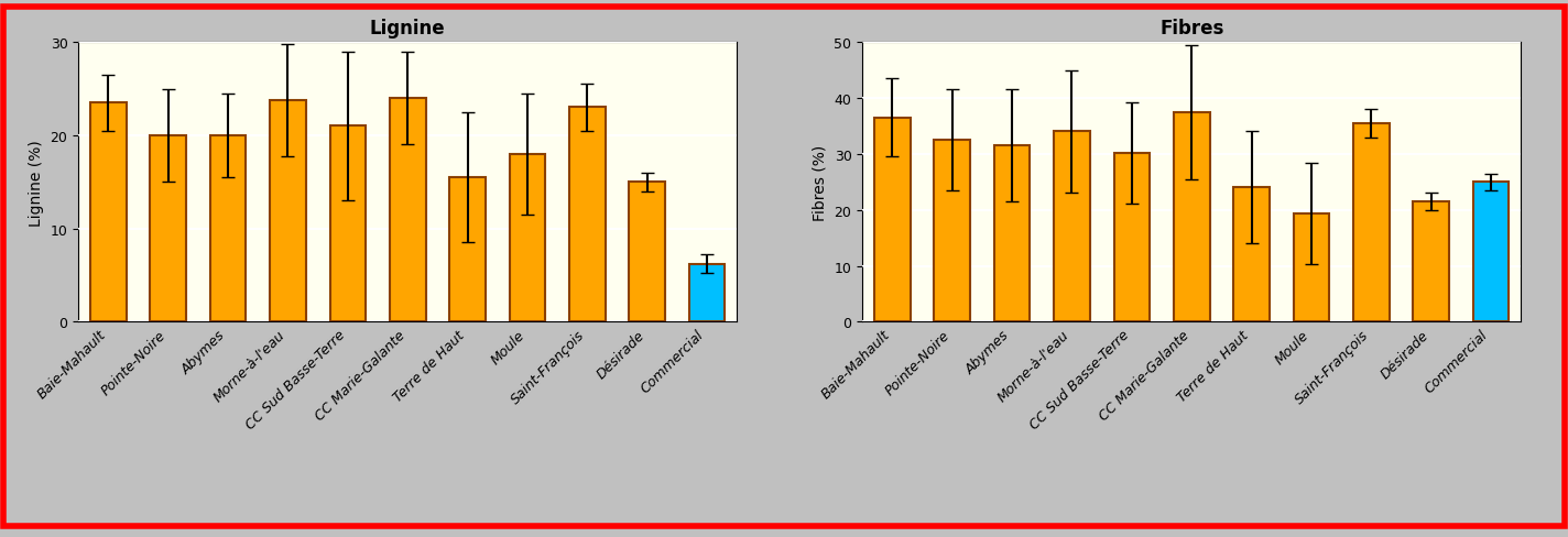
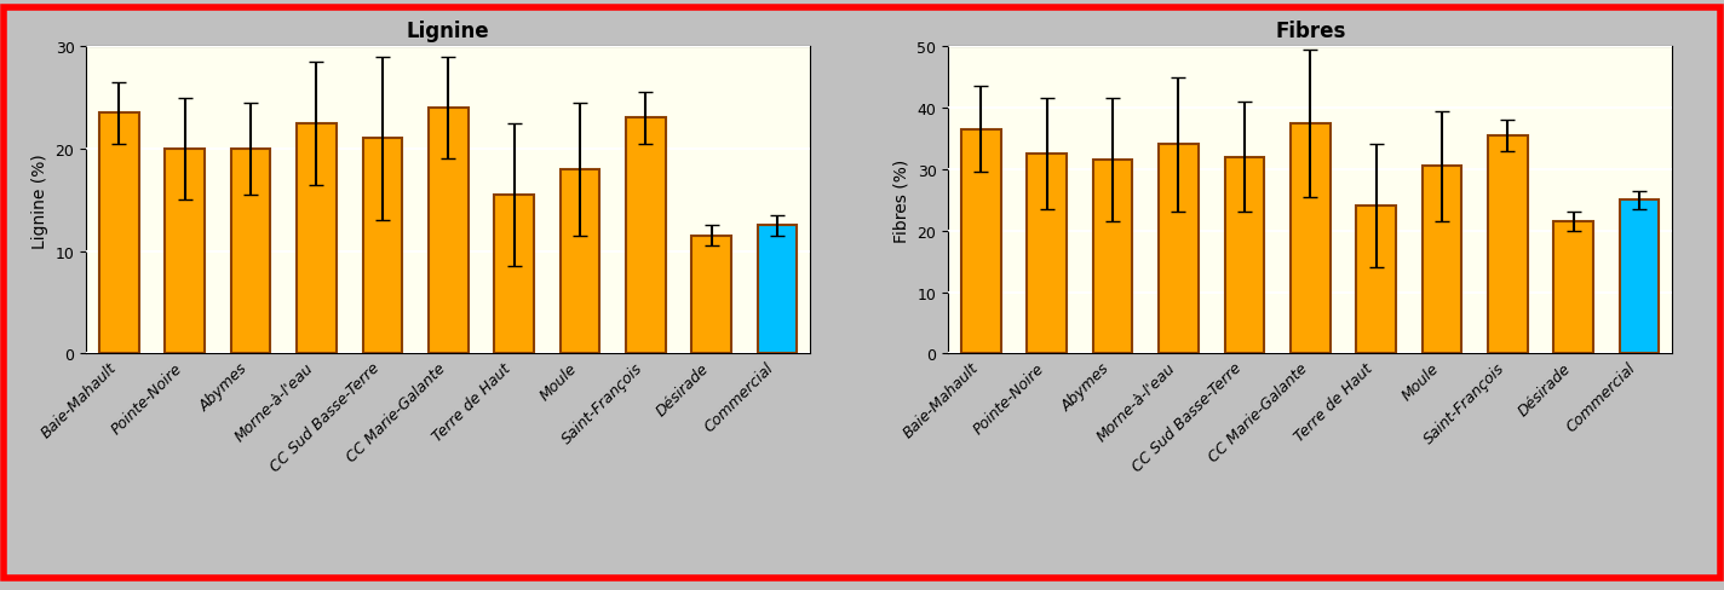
Lignine/Morne-à-l'eau: 23.8 -> 22.5
Lignine/Désirade: 15.0 -> 11.5
Lignine/Commercial: 6.2 -> 12.5
Fibres/CC Sud Basse-Terre: 30.2 -> 32.0
Fibres/Moule: 19.4 -> 30.5
